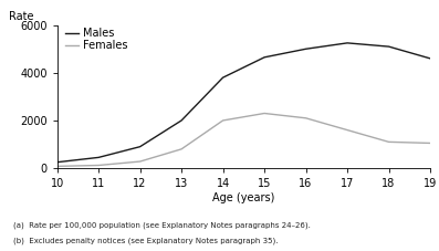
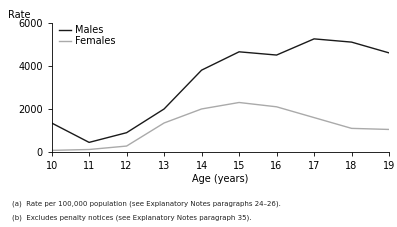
Males/10: 250 -> 1350
Females/13: 800 -> 1350
Males/16: 5000 -> 4500
